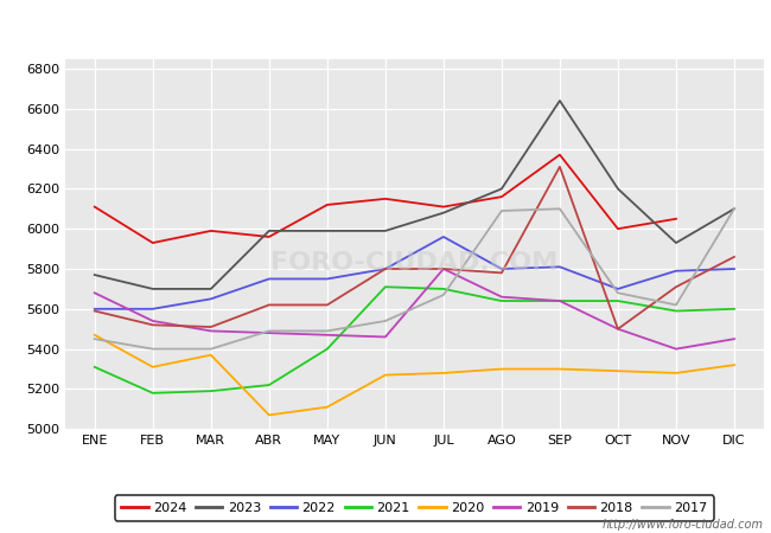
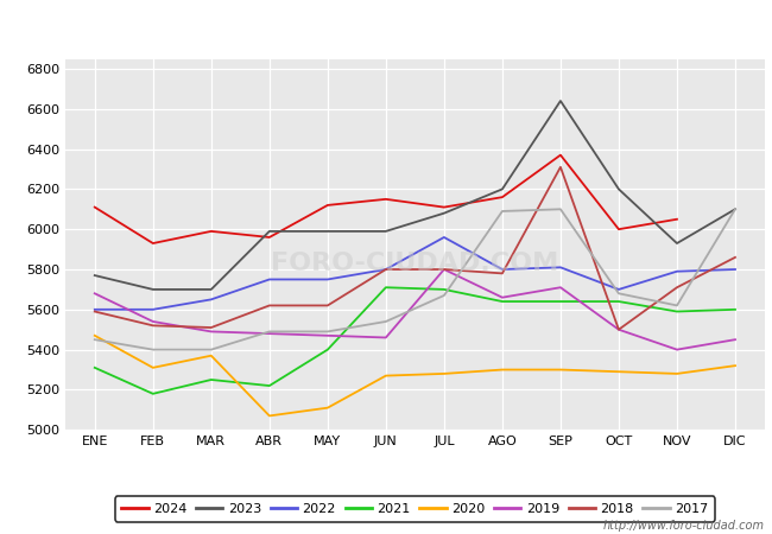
2021/MAR: 5190 -> 5250
2019/SEP: 5640 -> 5710
